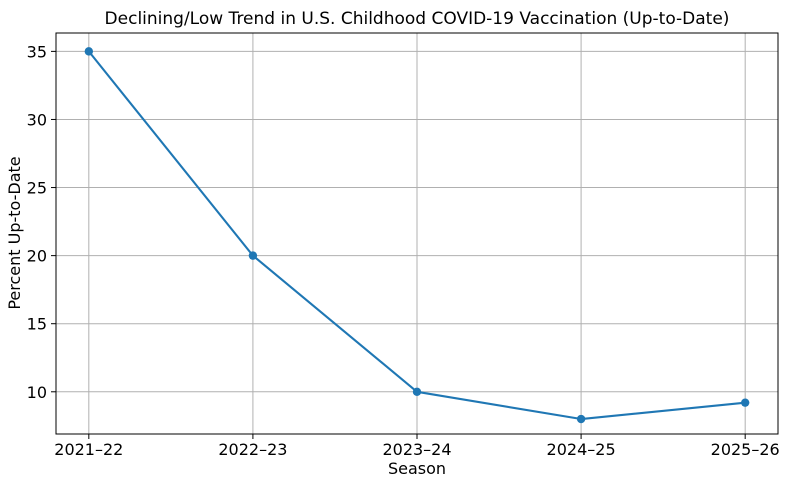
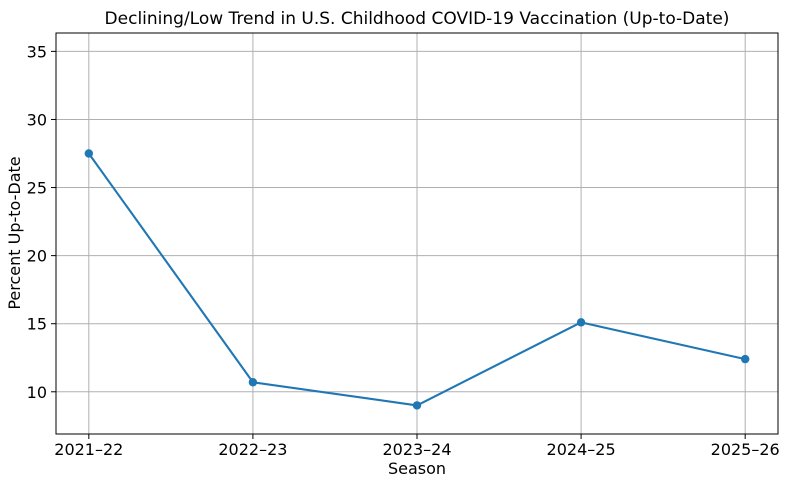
2021–22: 35.0 -> 27.5
2022–23: 20.0 -> 10.7
2023–24: 10.0 -> 9.0
2024–25: 8.0 -> 15.1
2025–26: 9.2 -> 12.4
